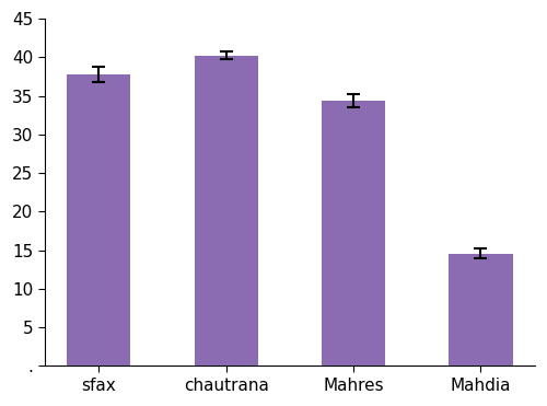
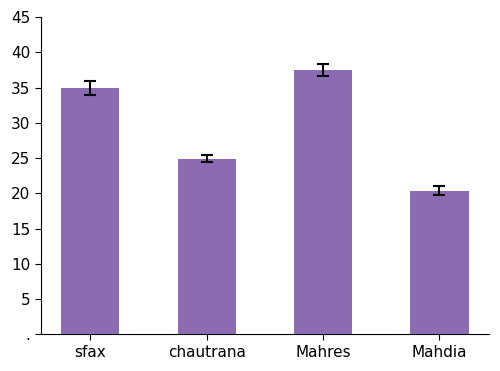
sfax: 37.8 -> 35.0
chautrana: 40.2 -> 24.9
Mahres: 34.4 -> 37.5
Mahdia: 14.6 -> 20.4
